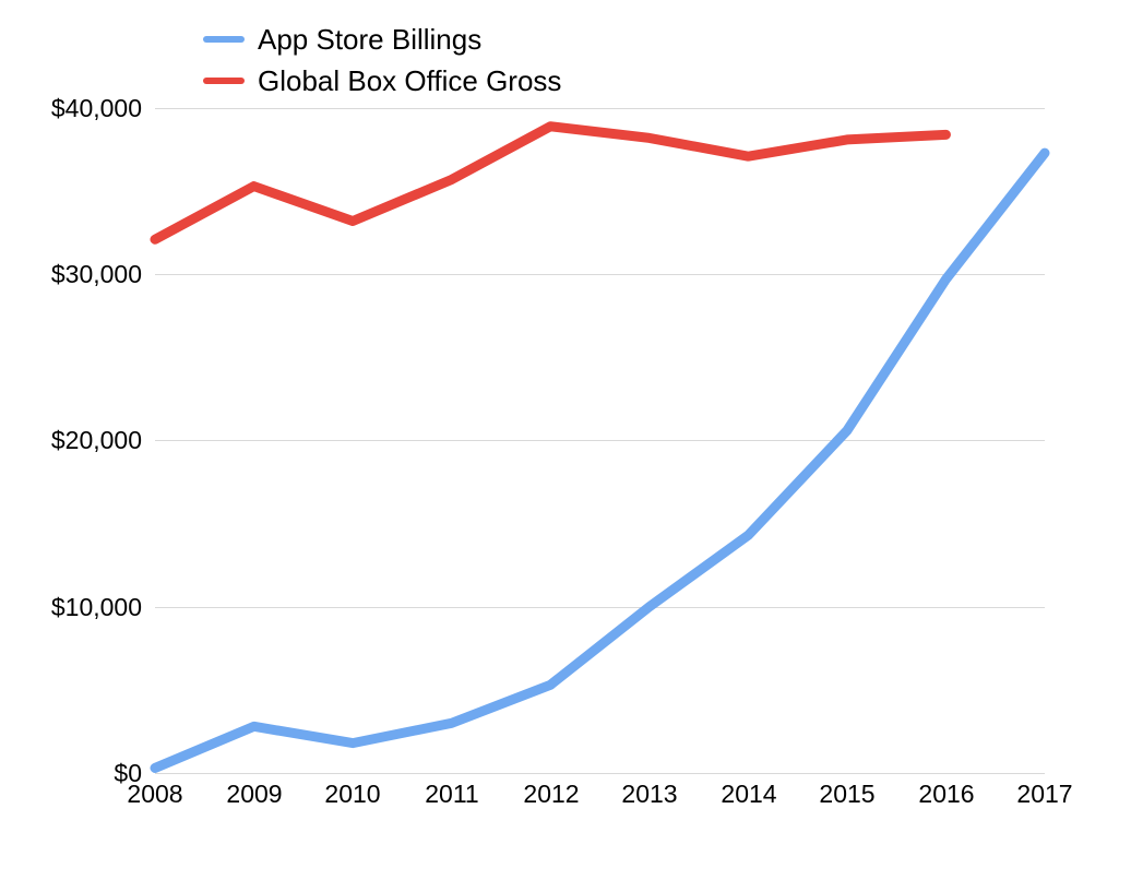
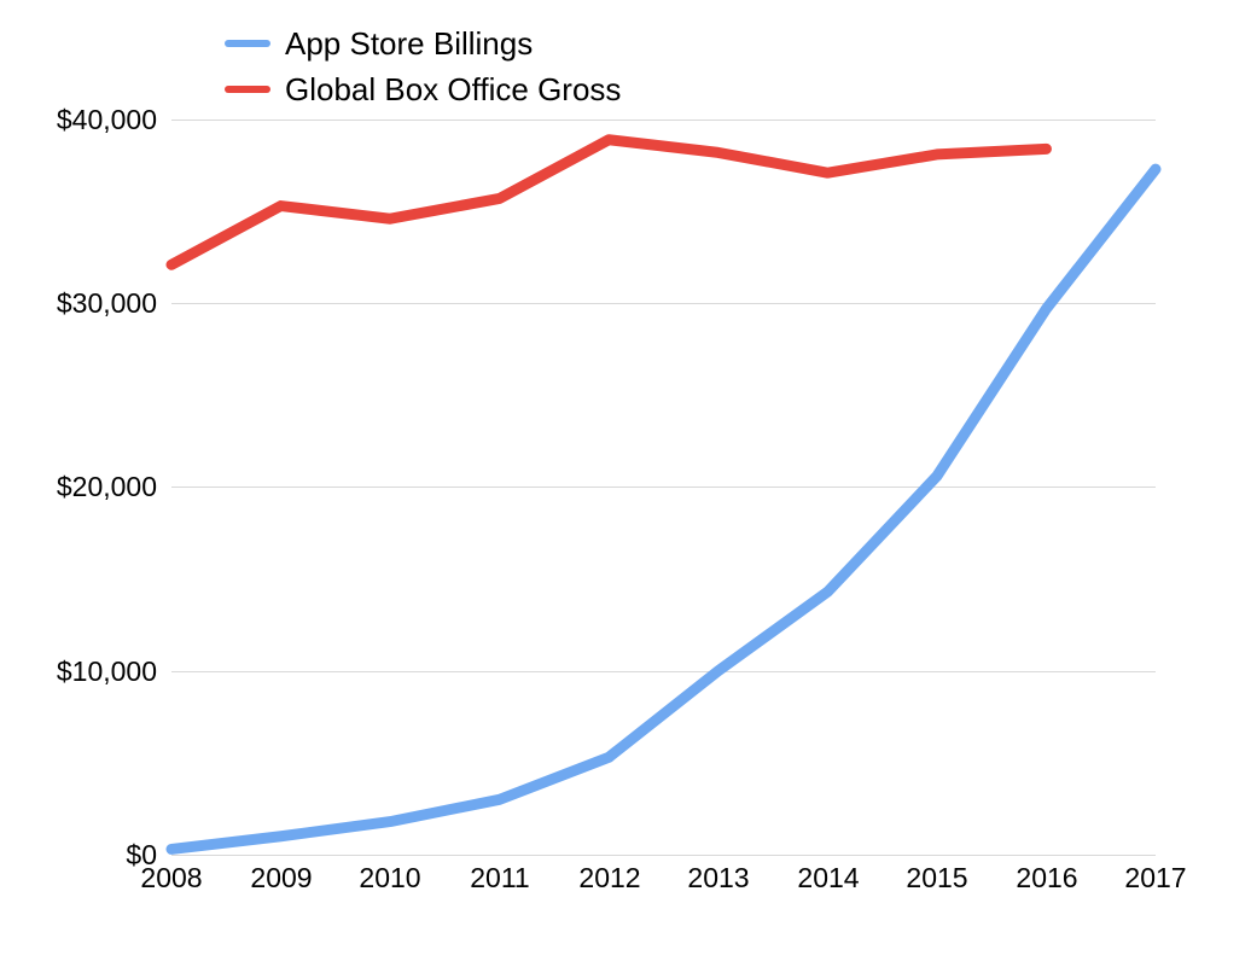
App Store Billings/2009: $2800 -> $1000
Global Box Office Gross/2010: $33200 -> $34600
